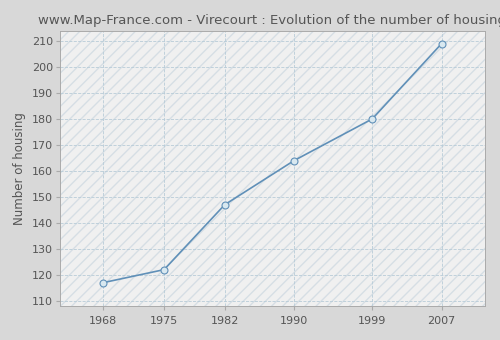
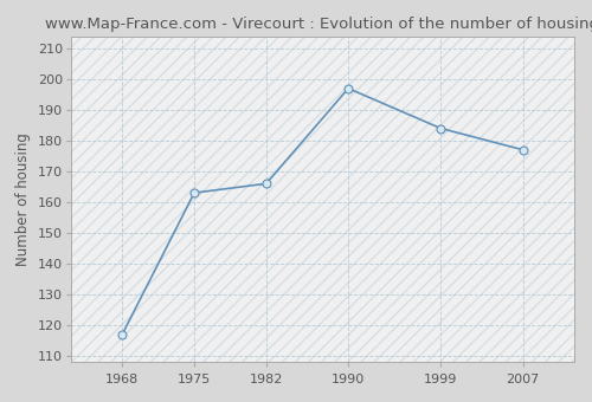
1975: 122 -> 163
1982: 147 -> 166
1990: 164 -> 197
1999: 180 -> 184
2007: 209 -> 177
